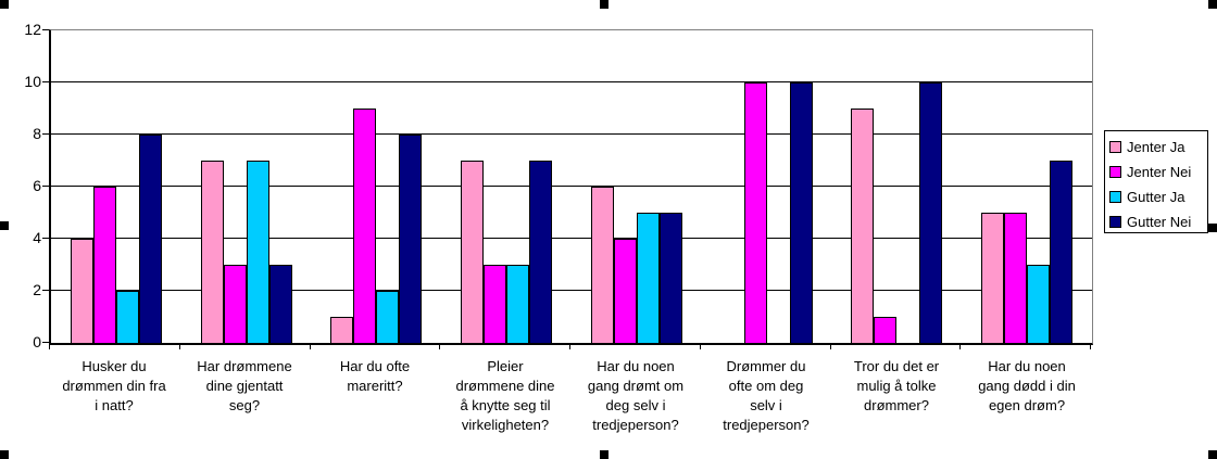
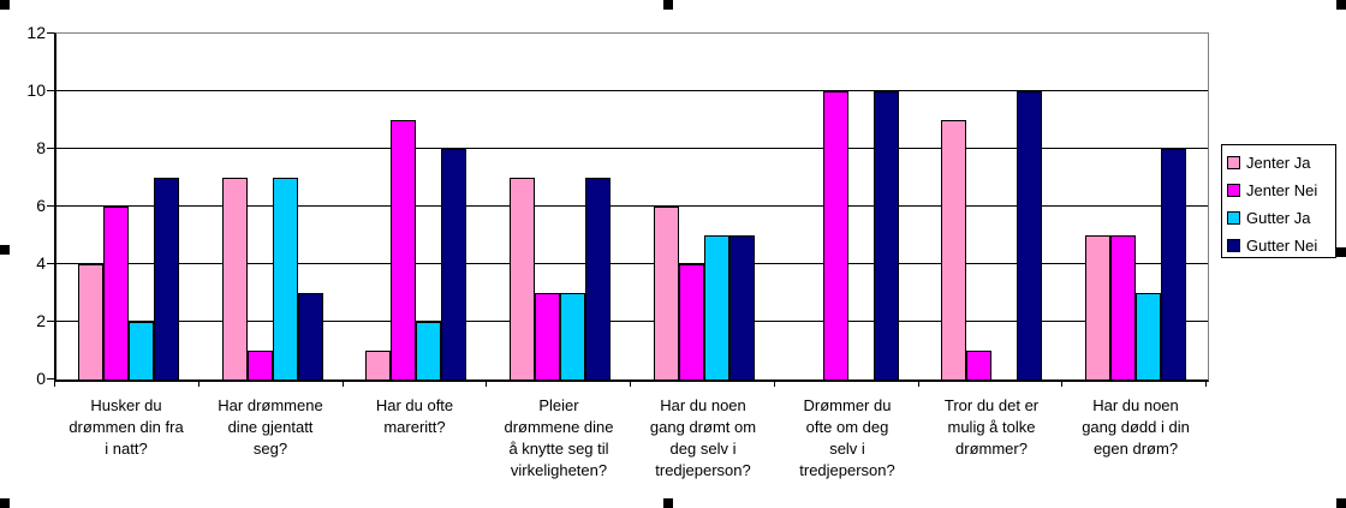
Gutter Nei/Husker du drømmen din fra i natt?: 8 -> 7
Jenter Nei/Har drømmene dine gjentatt seg?: 3 -> 1
Gutter Nei/Har du noen gang dødd i din egen drøm?: 7 -> 8
